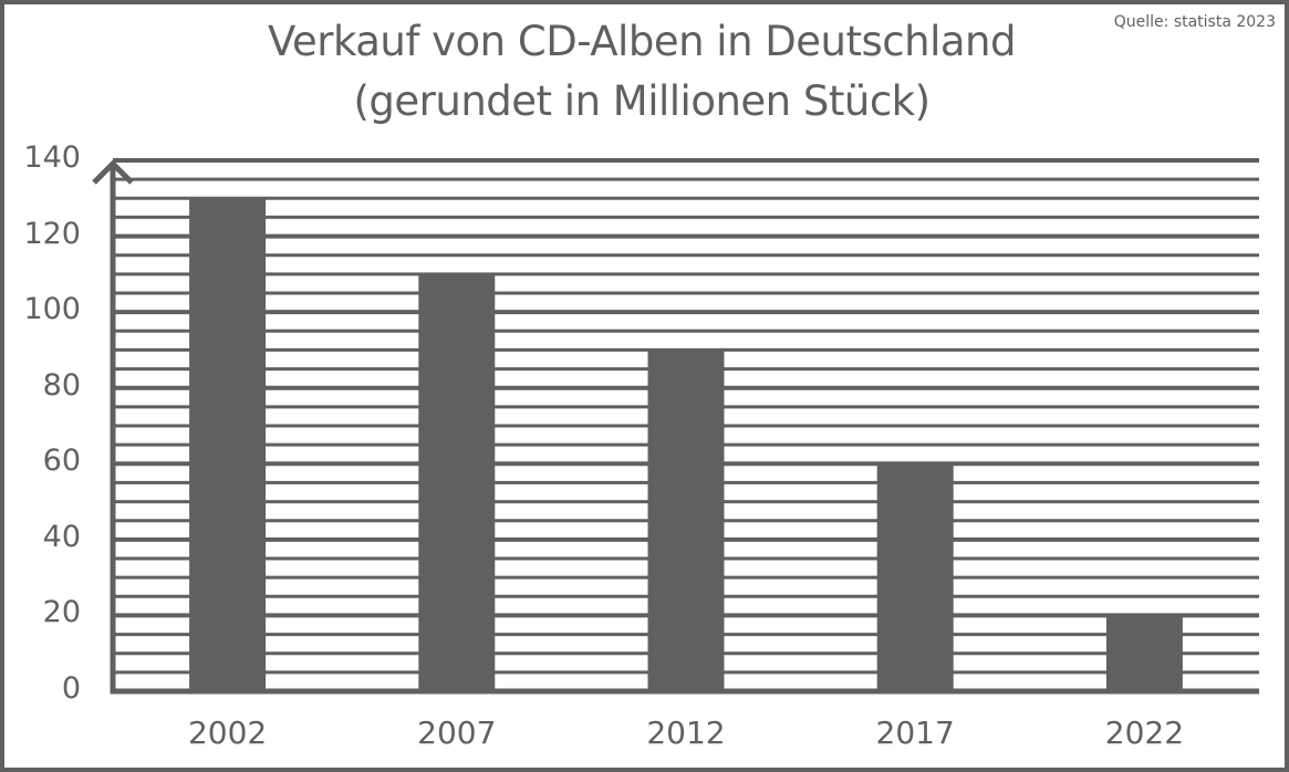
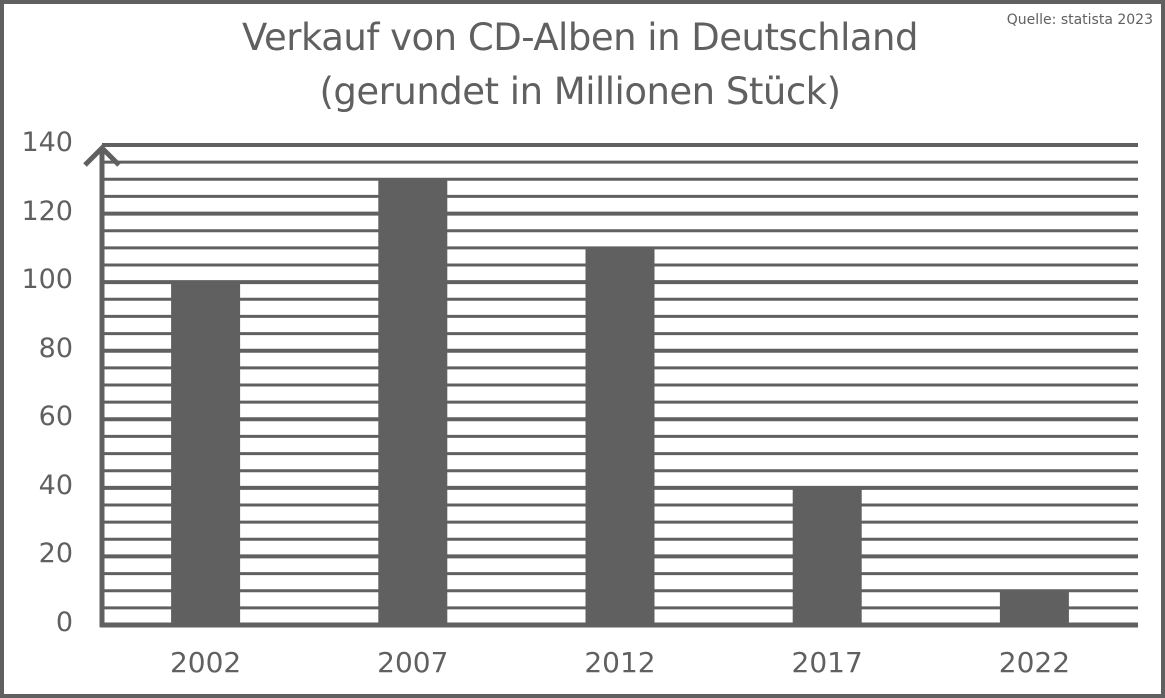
2002: 130 -> 100
2007: 110 -> 130
2012: 90 -> 110
2017: 60 -> 40
2022: 20 -> 10
